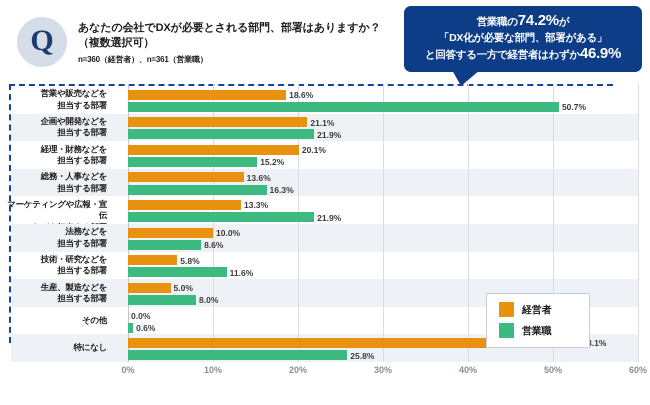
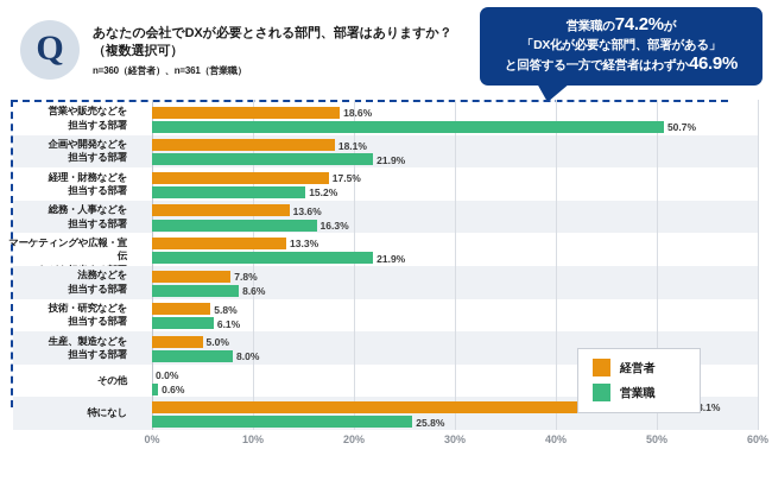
経営者/企画や開発などを 担当する部署: 21.1% -> 18.1%
経営者/経理・財務などを 担当する部署: 20.1% -> 17.5%
経営者/法務などを 担当する部署: 10.0% -> 7.8%
営業職/技術・研究などを 担当する部署: 11.6% -> 6.1%
